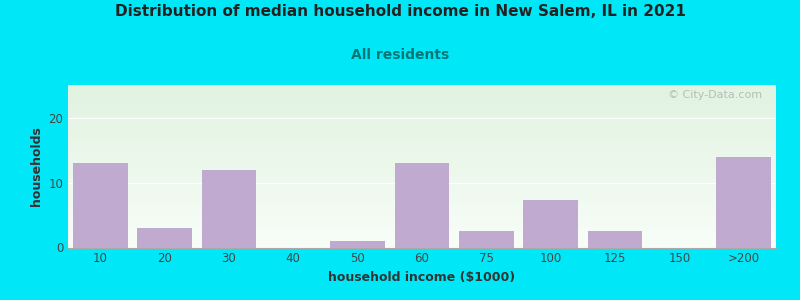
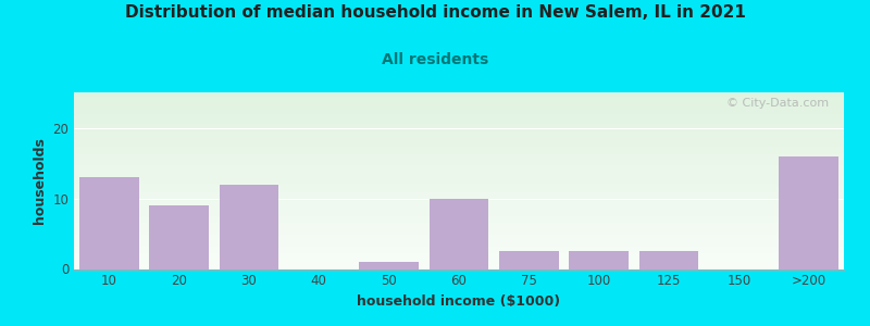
20: 3.0 -> 9.0
60: 13.0 -> 10.0
100: 7.4 -> 2.5
>200: 14.0 -> 16.0
